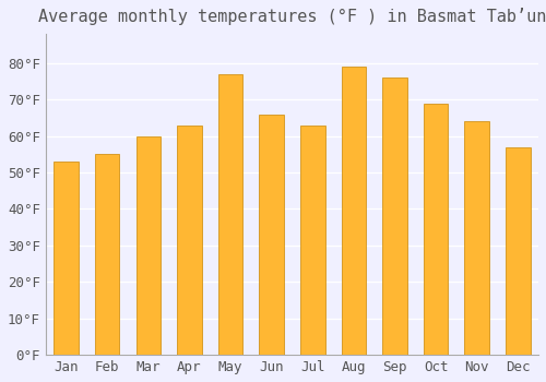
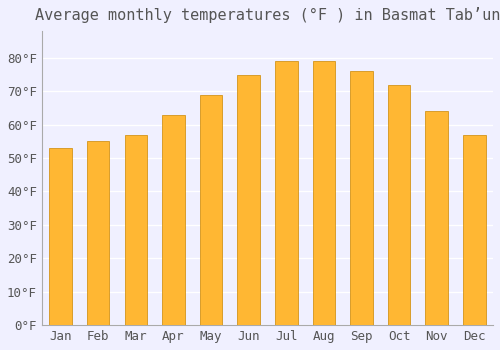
Mar: 60°F -> 57°F
May: 77°F -> 69°F
Jun: 66°F -> 75°F
Jul: 63°F -> 79°F
Oct: 69°F -> 72°F
